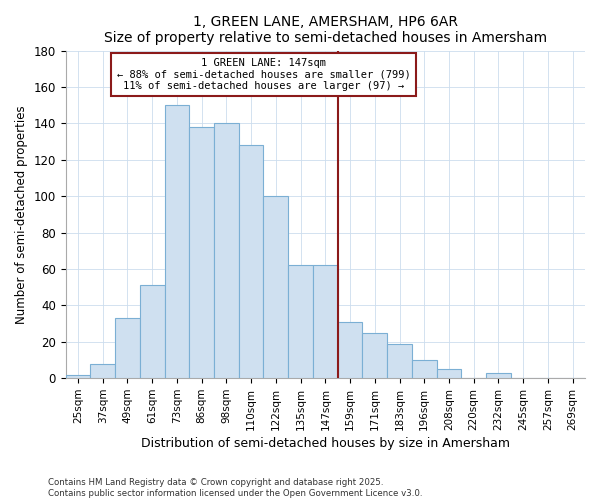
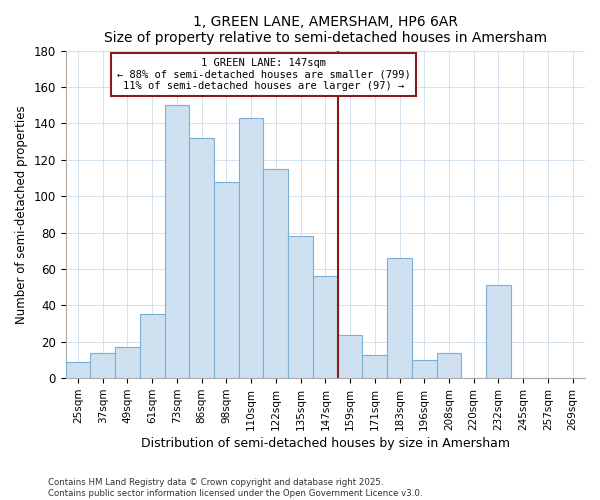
25sqm: 2 -> 9
37sqm: 8 -> 14
49sqm: 33 -> 17
61sqm: 51 -> 35
86sqm: 138 -> 132
98sqm: 140 -> 108
110sqm: 128 -> 143
122sqm: 100 -> 115
135sqm: 62 -> 78
147sqm: 62 -> 56
159sqm: 31 -> 24
171sqm: 25 -> 13
183sqm: 19 -> 66
208sqm: 5 -> 14
232sqm: 3 -> 51
